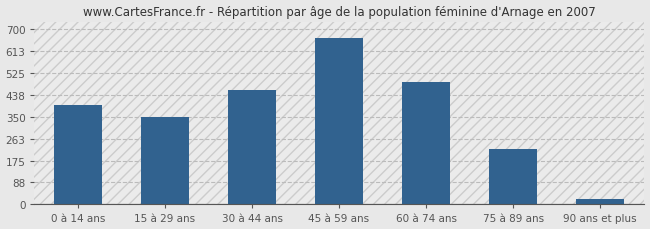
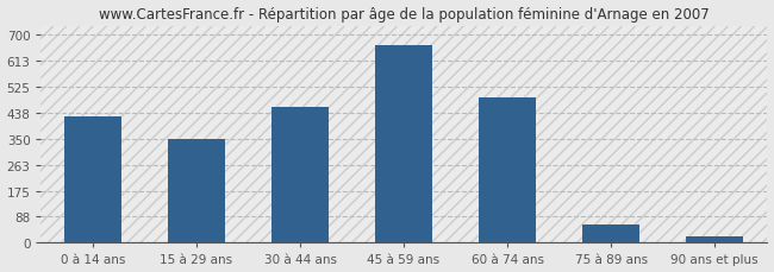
0 à 14 ans: 395 -> 425
75 à 89 ans: 220 -> 60
